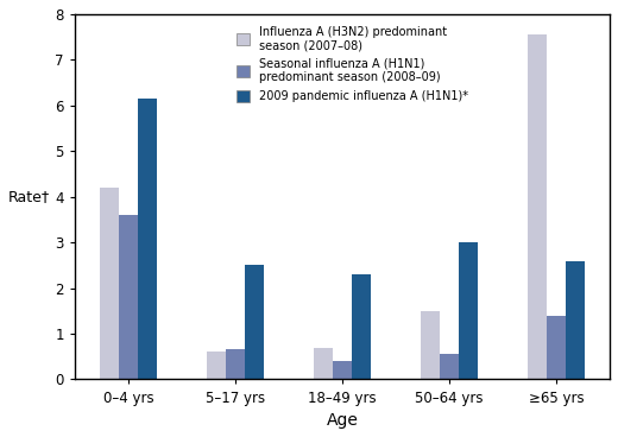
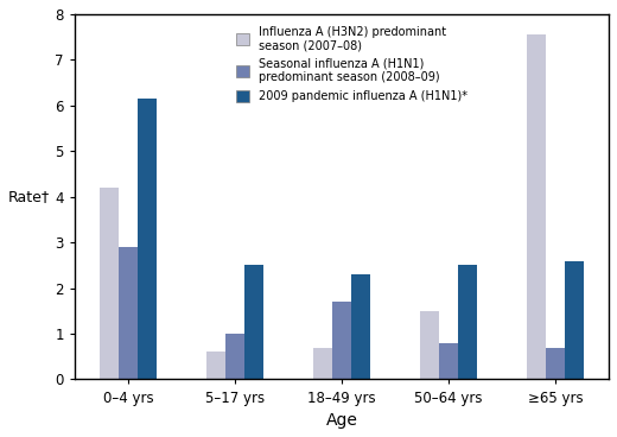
Seasonal influenza A (H1N1) predominant season (2008–09)/0–4 yrs: 3.60 -> 2.90
Seasonal influenza A (H1N1) predominant season (2008–09)/5–17 yrs: 0.65 -> 1.00
Seasonal influenza A (H1N1) predominant season (2008–09)/18–49 yrs: 0.40 -> 1.70
Seasonal influenza A (H1N1) predominant season (2008–09)/50–64 yrs: 0.55 -> 0.80
2009 pandemic influenza A (H1N1)*/50–64 yrs: 3.00 -> 2.50
Seasonal influenza A (H1N1) predominant season (2008–09)/≥65 yrs: 1.40 -> 0.70
